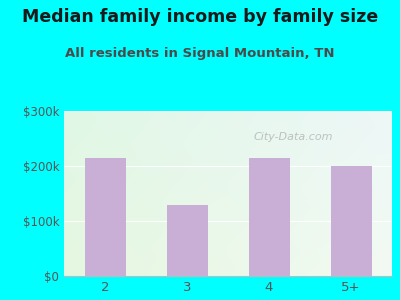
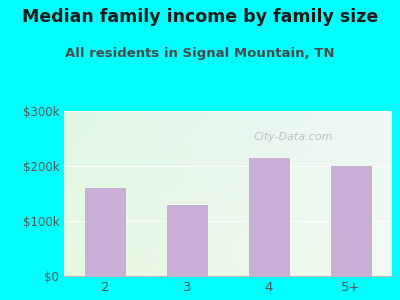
2: $214k -> $160k
